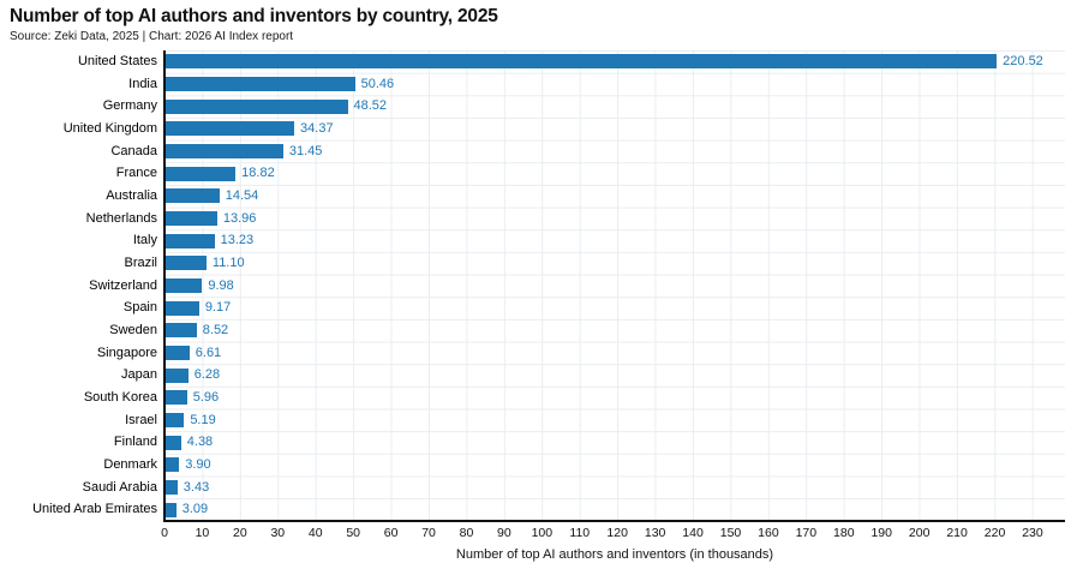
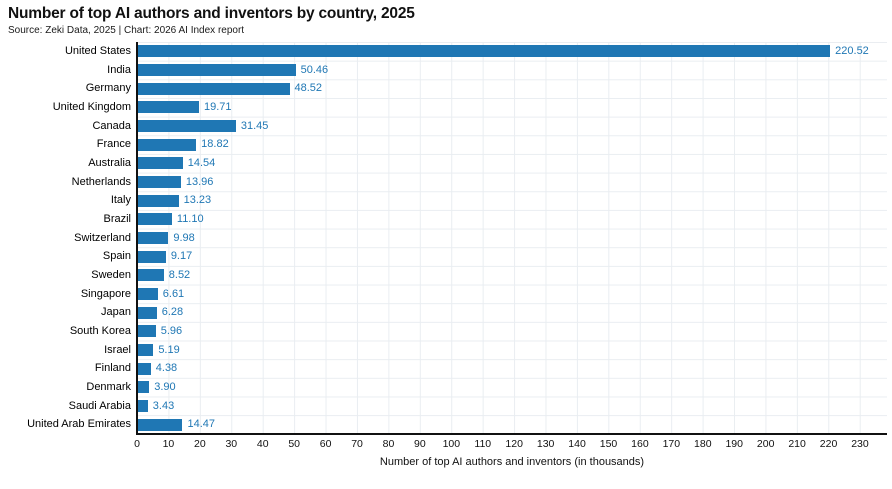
United Kingdom: 34.37 -> 19.71
United Arab Emirates: 3.09 -> 14.47
